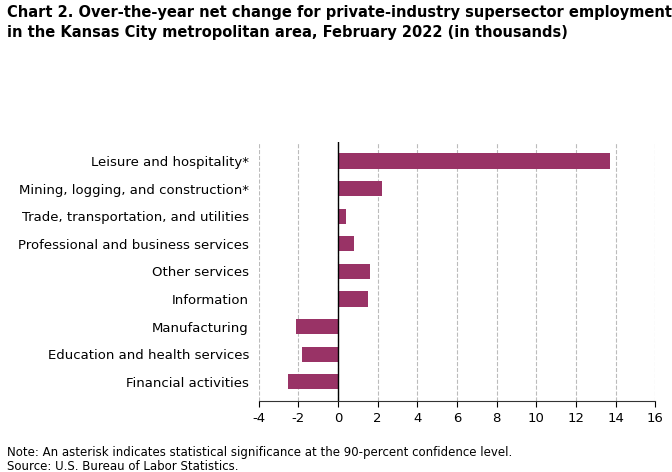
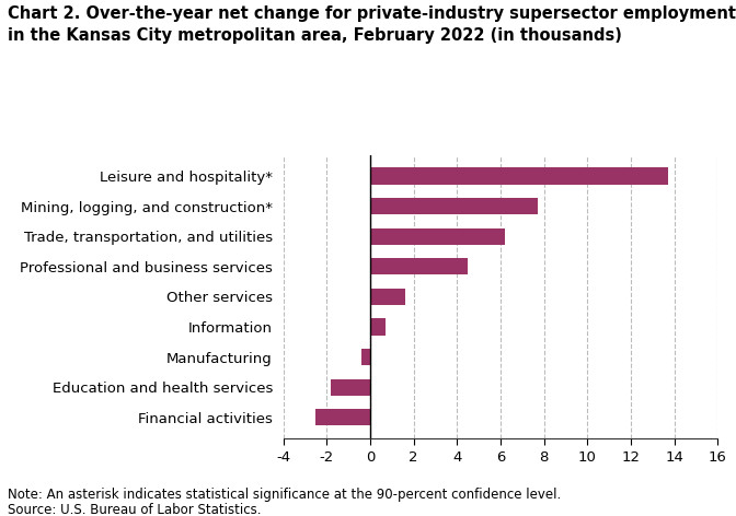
Mining, logging, and construction*: 2.2 -> 7.7
Trade, transportation, and utilities: 0.4 -> 6.2
Professional and business services: 0.8 -> 4.5
Information: 1.5 -> 0.7
Manufacturing: -2.1 -> -0.4
